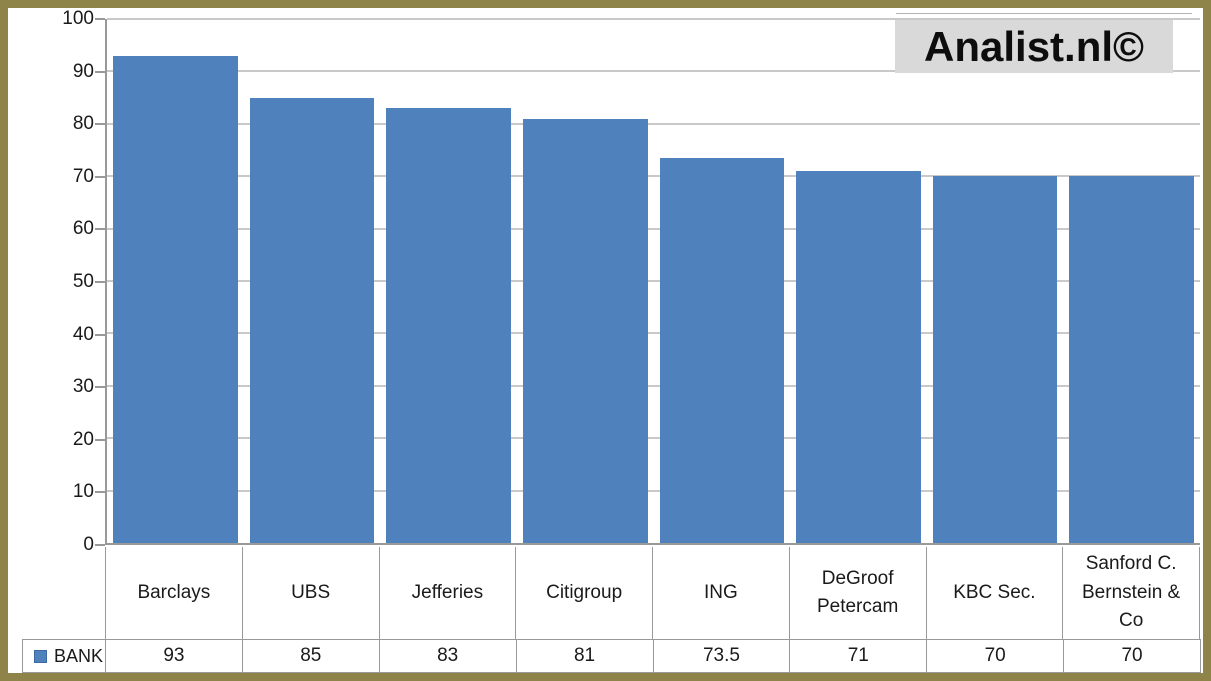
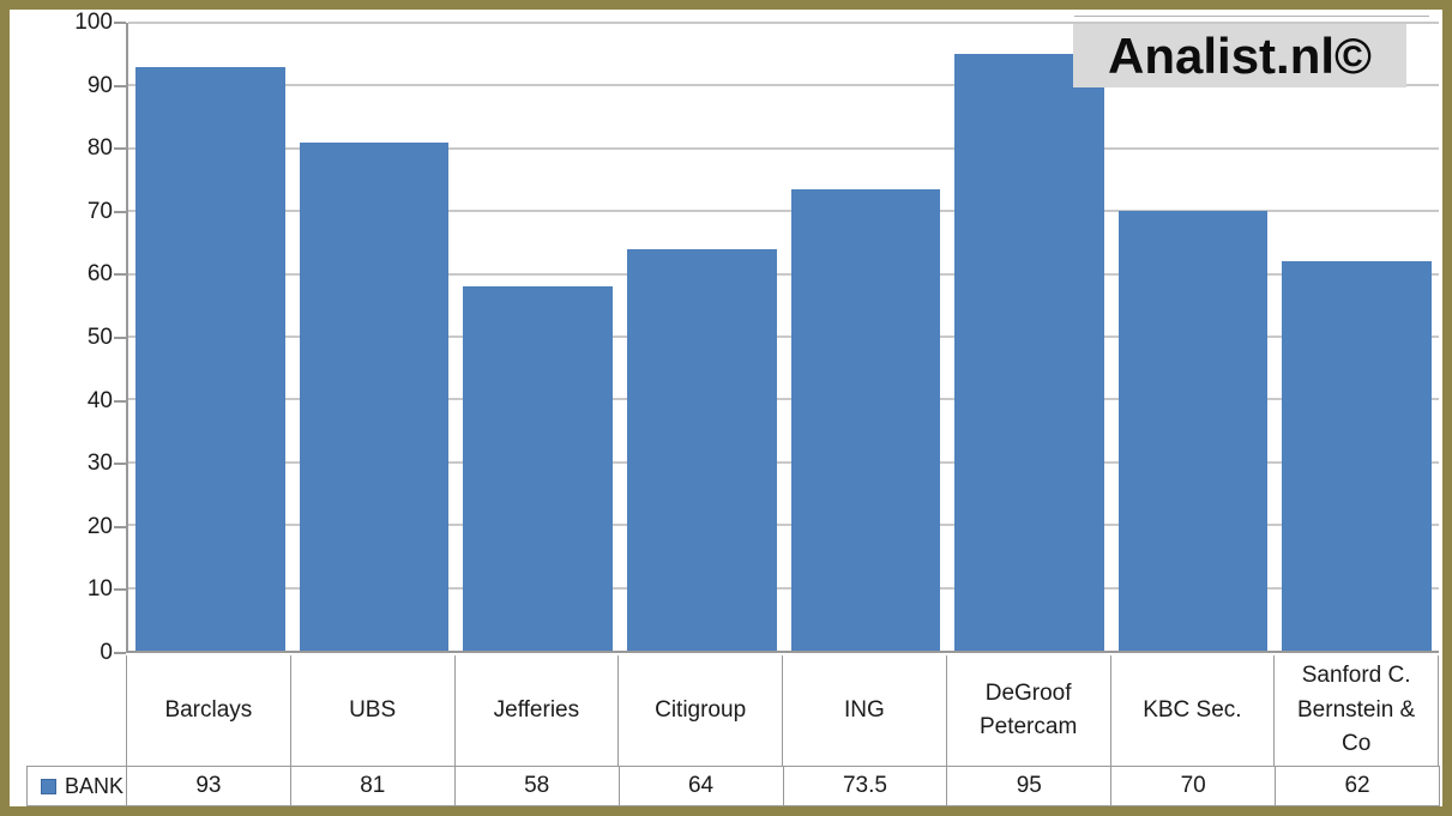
UBS: 85 -> 81
Jefferies: 83 -> 58
Citigroup: 81 -> 64
DeGroof Petercam: 71 -> 95
Sanford C. Bernstein & Co: 70 -> 62
